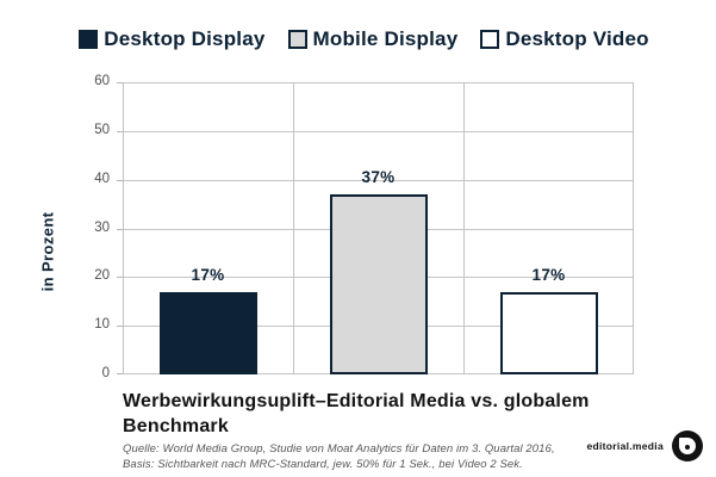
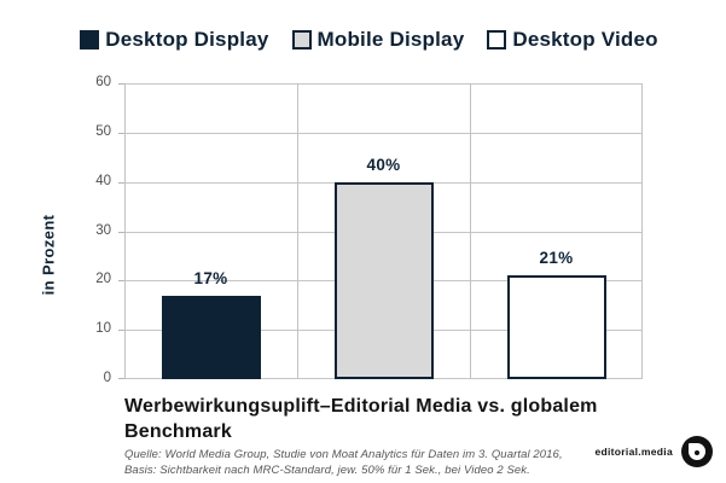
Mobile Display: 37% -> 40%
Desktop Video: 17% -> 21%
